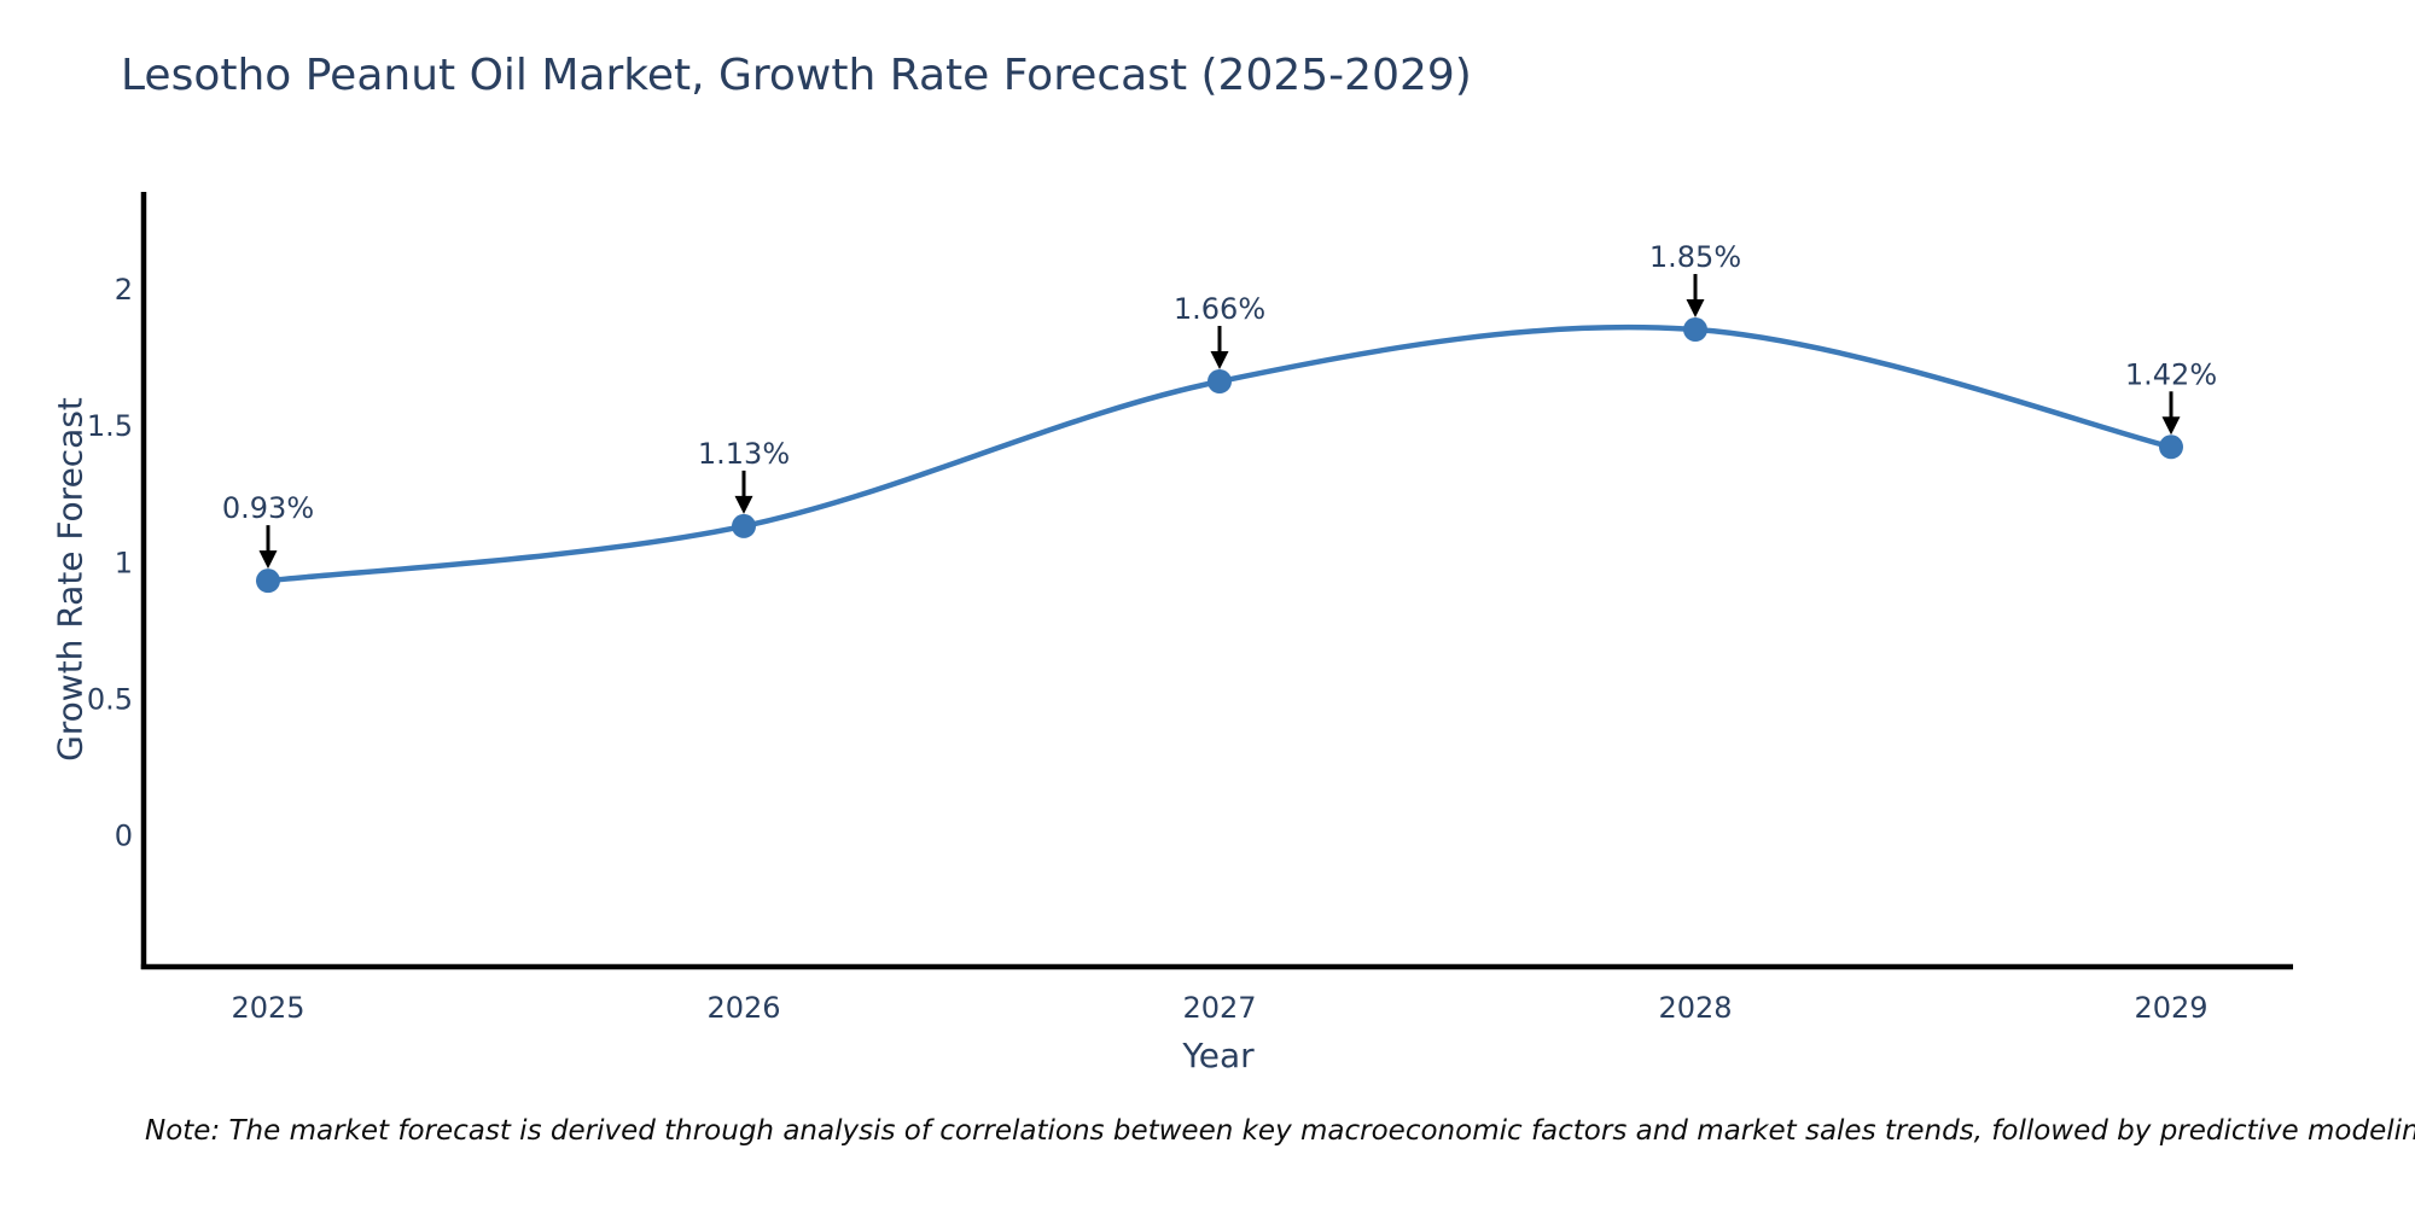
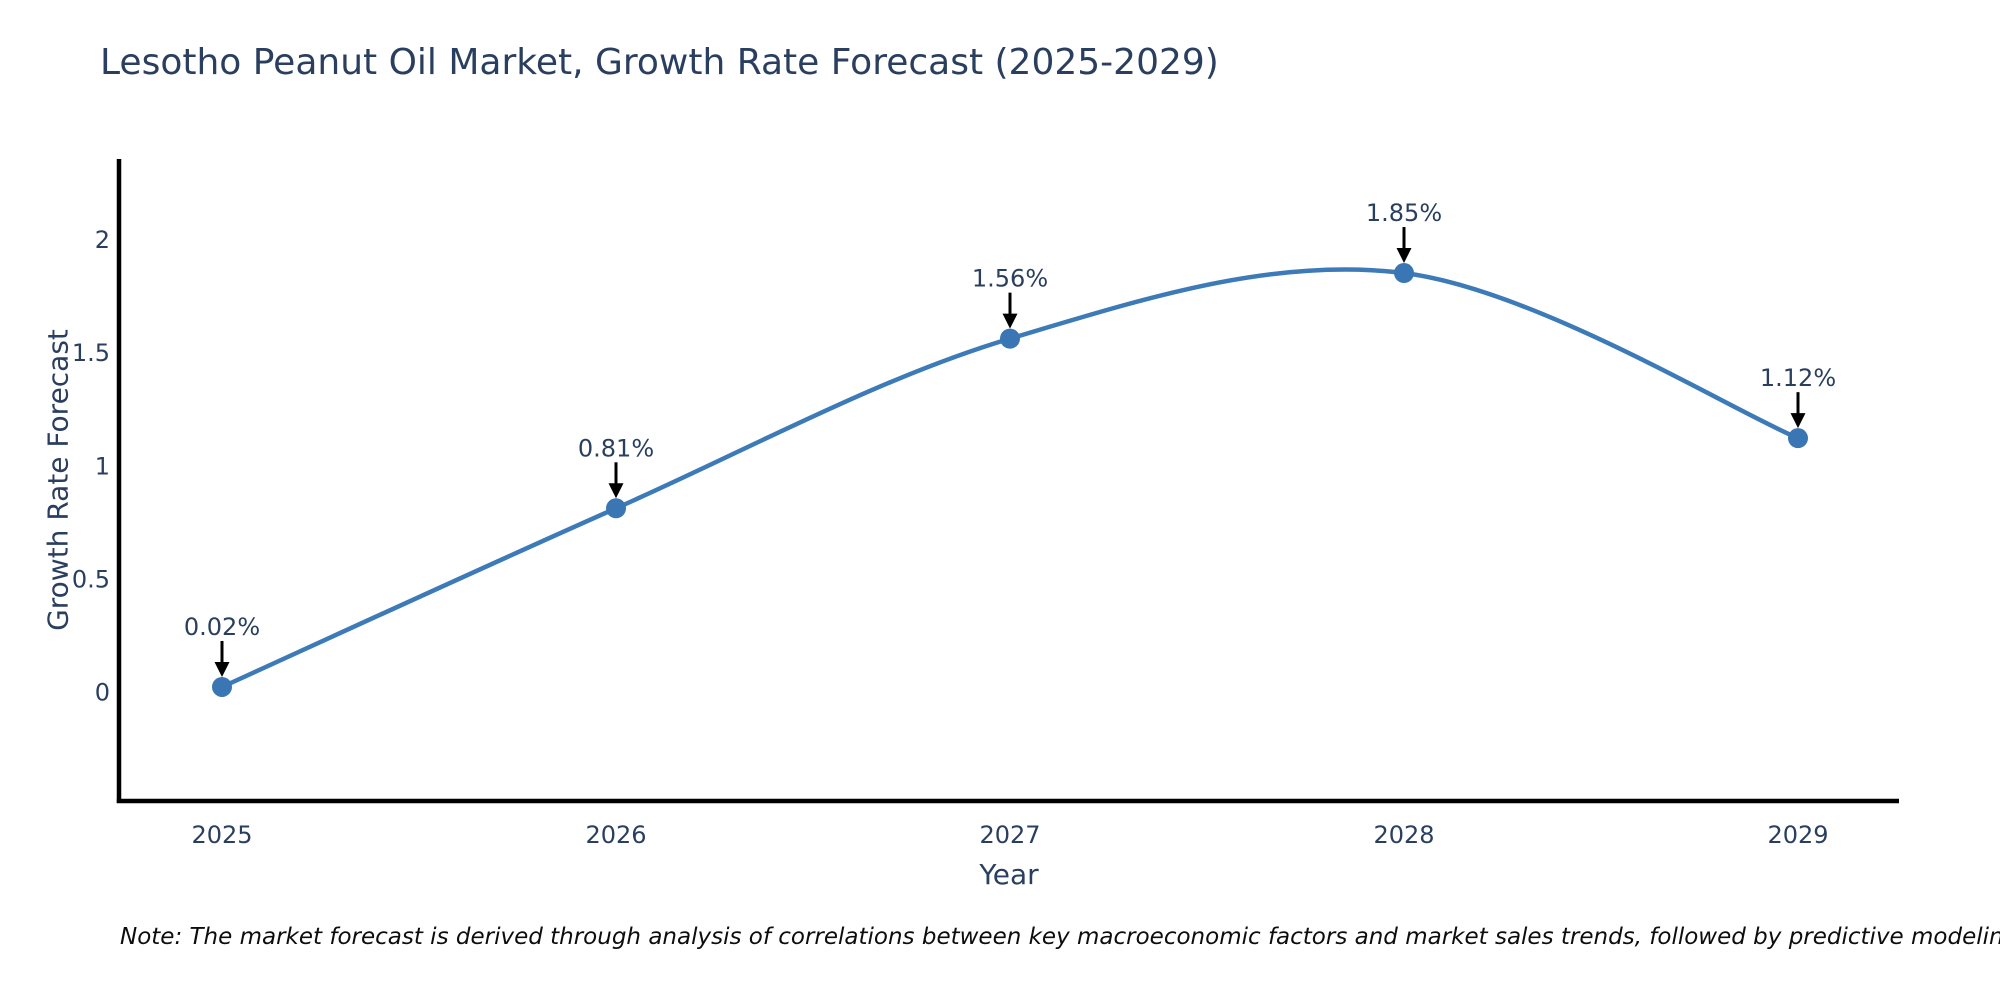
2025: 0.93% -> 0.02%
2026: 1.13% -> 0.81%
2027: 1.66% -> 1.56%
2029: 1.42% -> 1.12%
